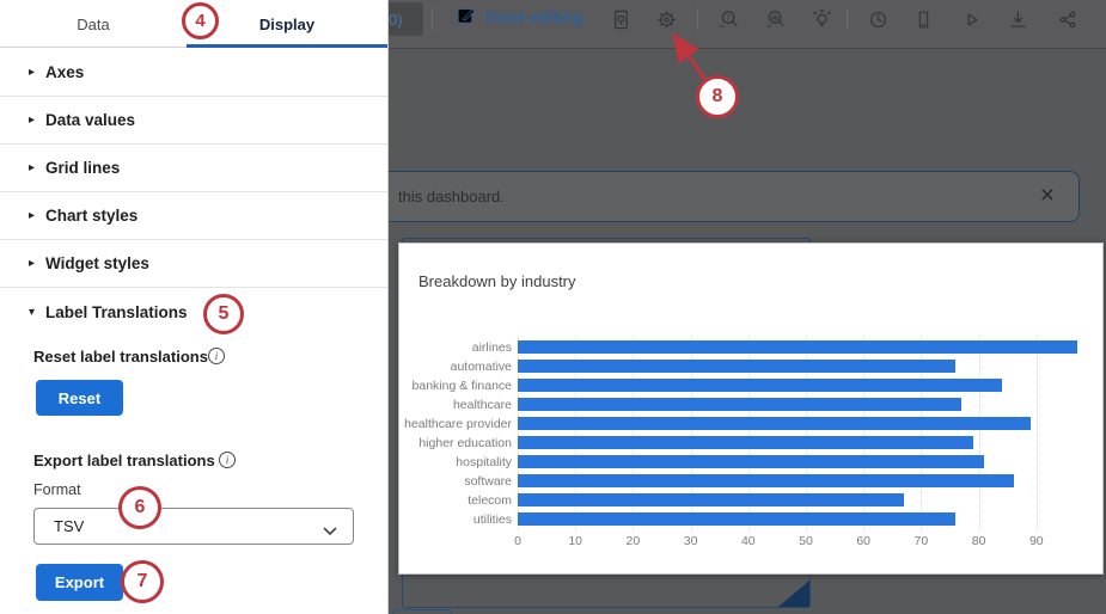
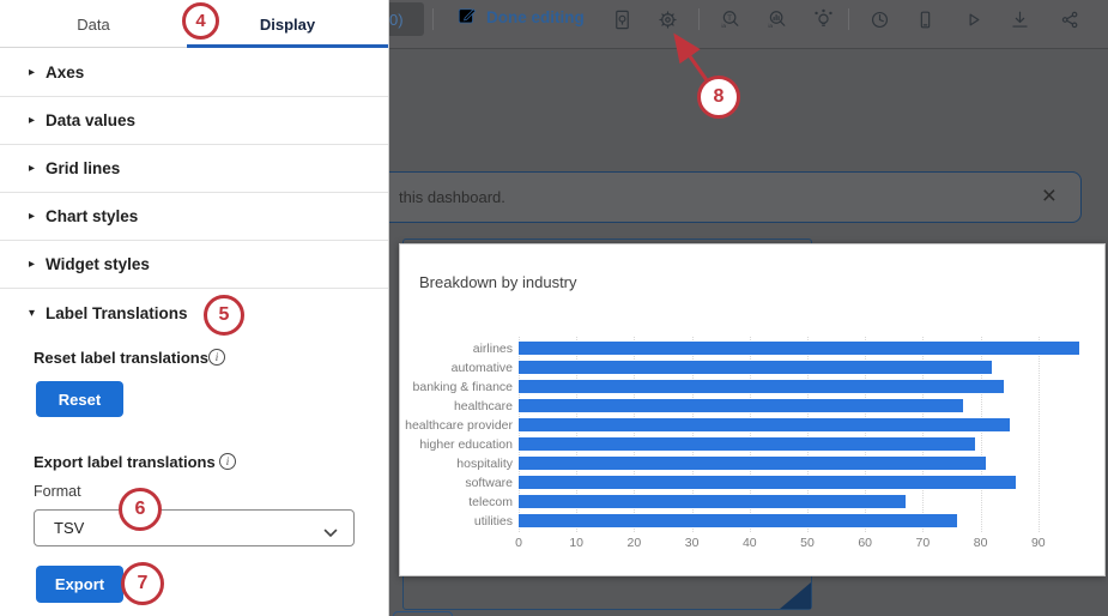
automative: 76 -> 82
healthcare provider: 89 -> 85
